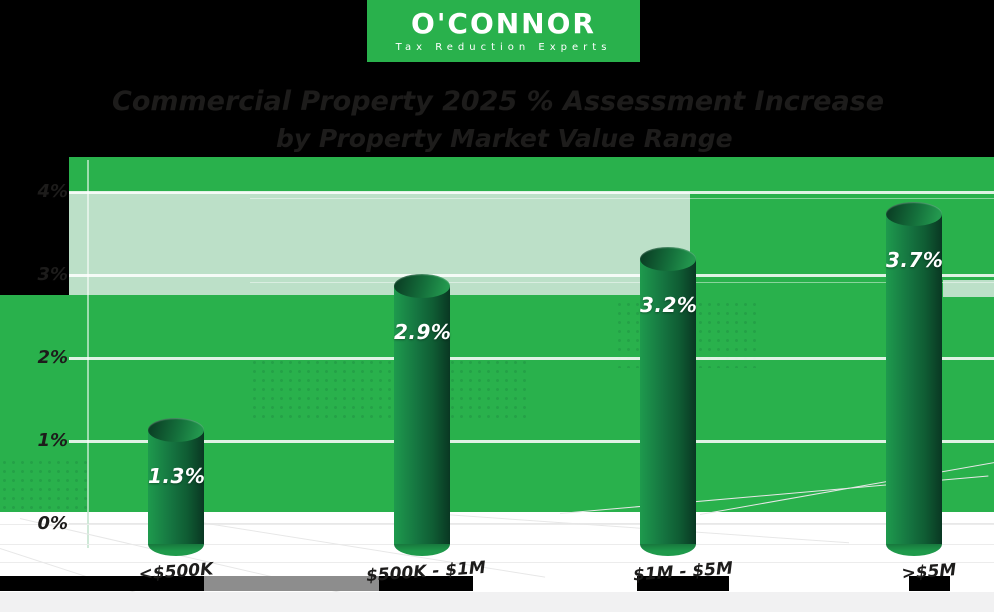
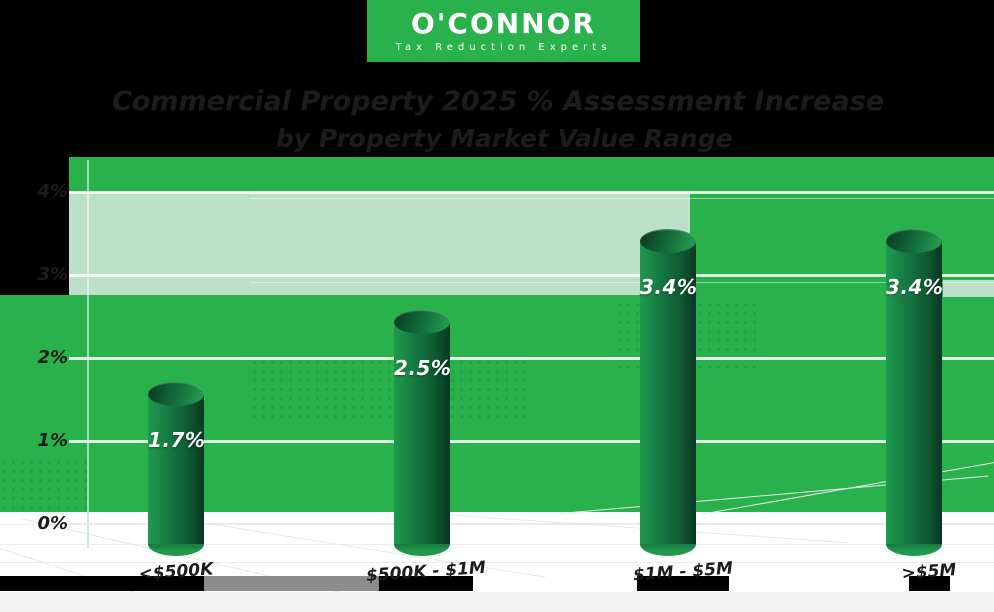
<$500K: 1.3% -> 1.7%
$500K - $1M: 2.9% -> 2.5%
$1M - $5M: 3.2% -> 3.4%
>$5M: 3.7% -> 3.4%
